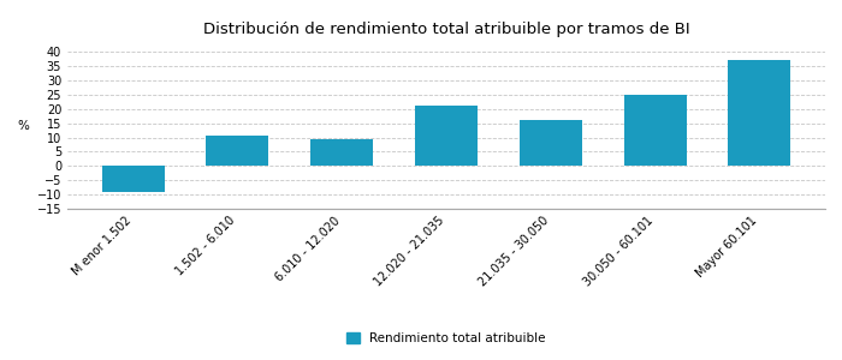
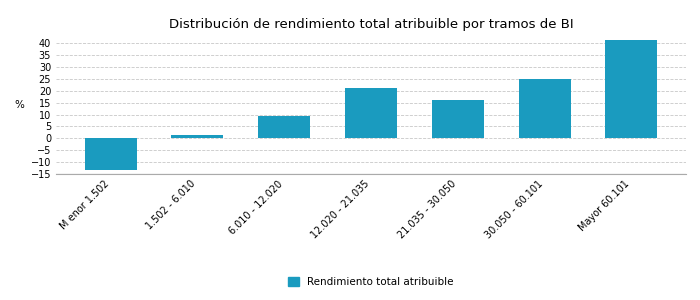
M enor 1.502: -9.0 -> -13.5
1.502 - 6.010: 10.5 -> 1.5
Mayor 60.101: 37.0 -> 41.5
